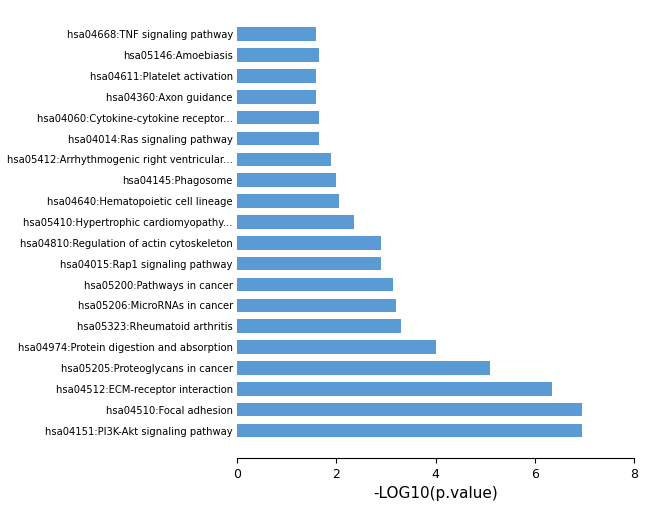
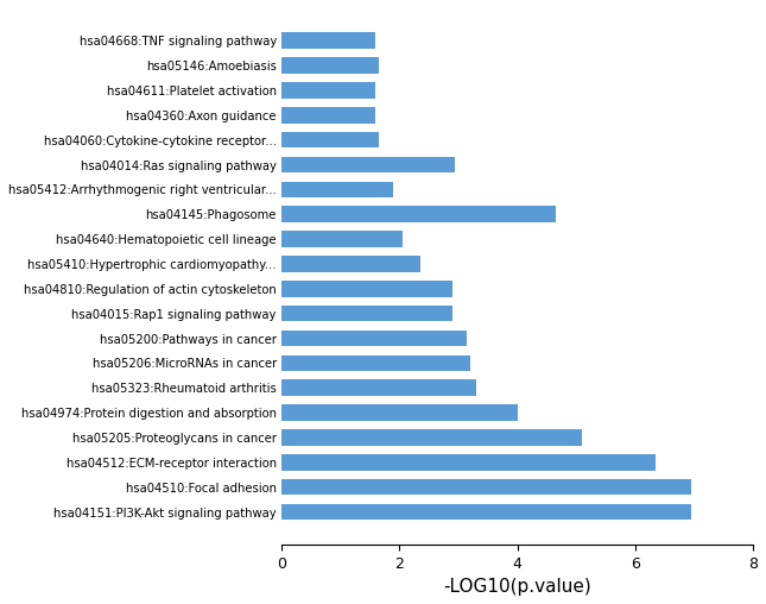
hsa04014:Ras signaling pathway: 1.65 -> 2.95
hsa04145:Phagosome: 2.00 -> 4.65
